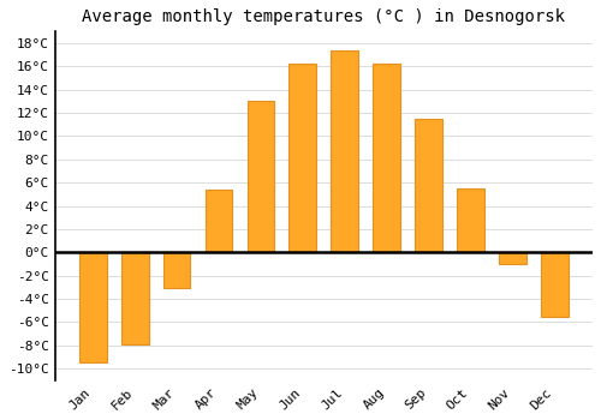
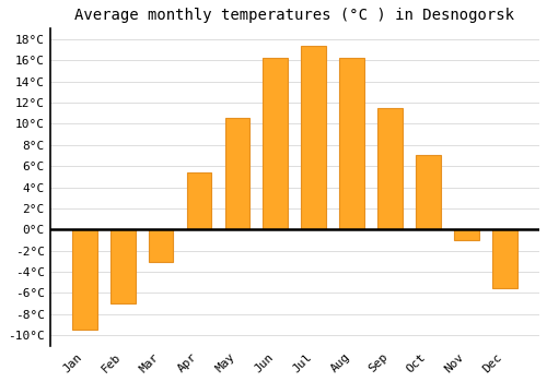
Feb: -7.9°C -> -7.0°C
May: 13.0°C -> 10.6°C
Oct: 5.5°C -> 7.0°C
